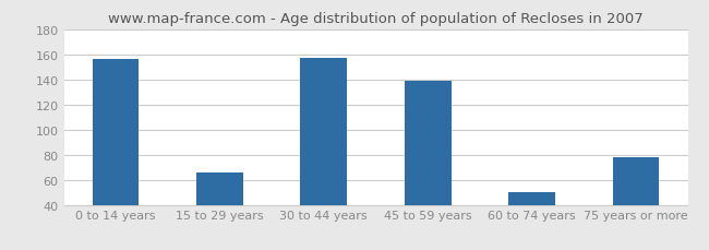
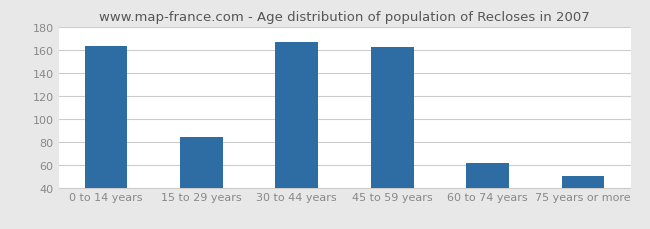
0 to 14 years: 156 -> 163
15 to 29 years: 66 -> 84
30 to 44 years: 157 -> 167
45 to 59 years: 139 -> 162
60 to 74 years: 50 -> 61
75 years or more: 78 -> 50
